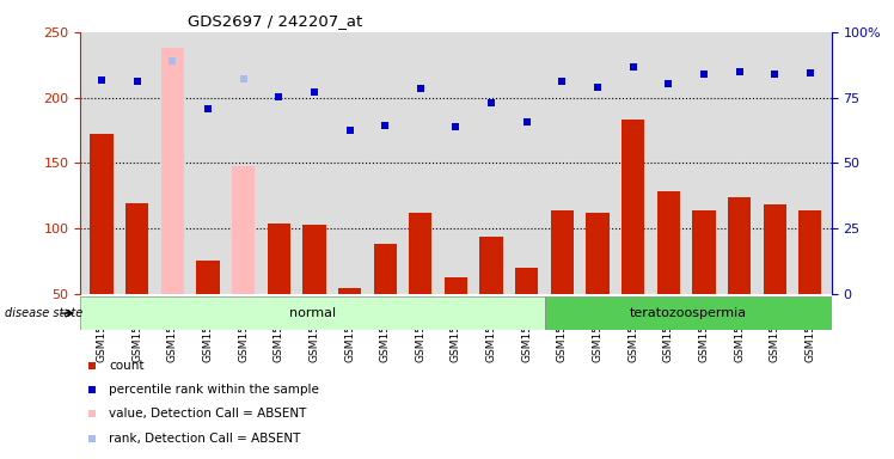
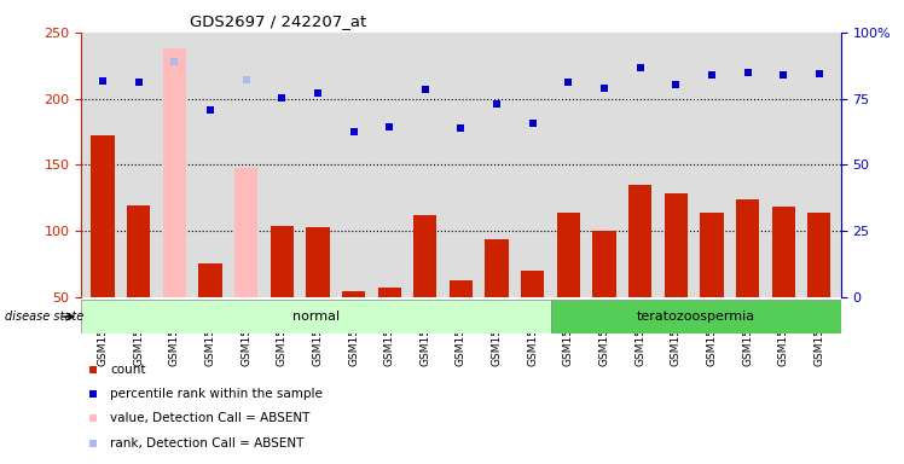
GSM158471: 88 -> 57
GSM158477: 112 -> 100
GSM158478: 183 -> 135
